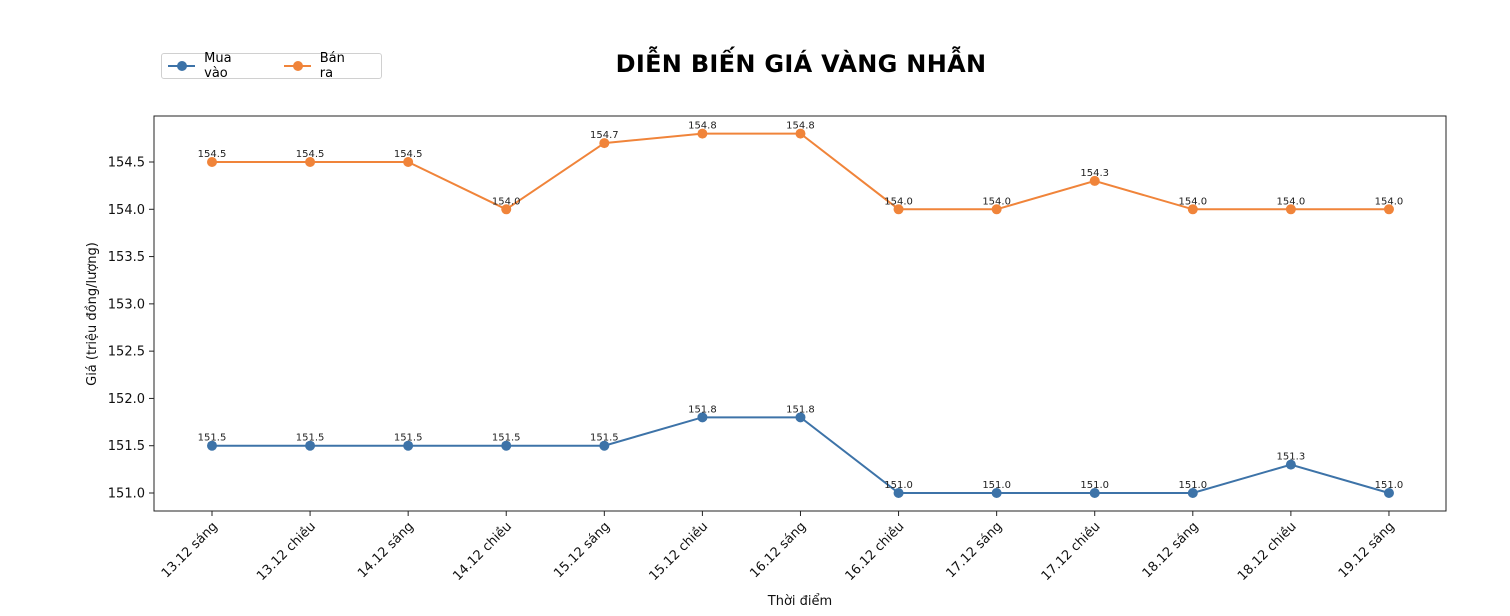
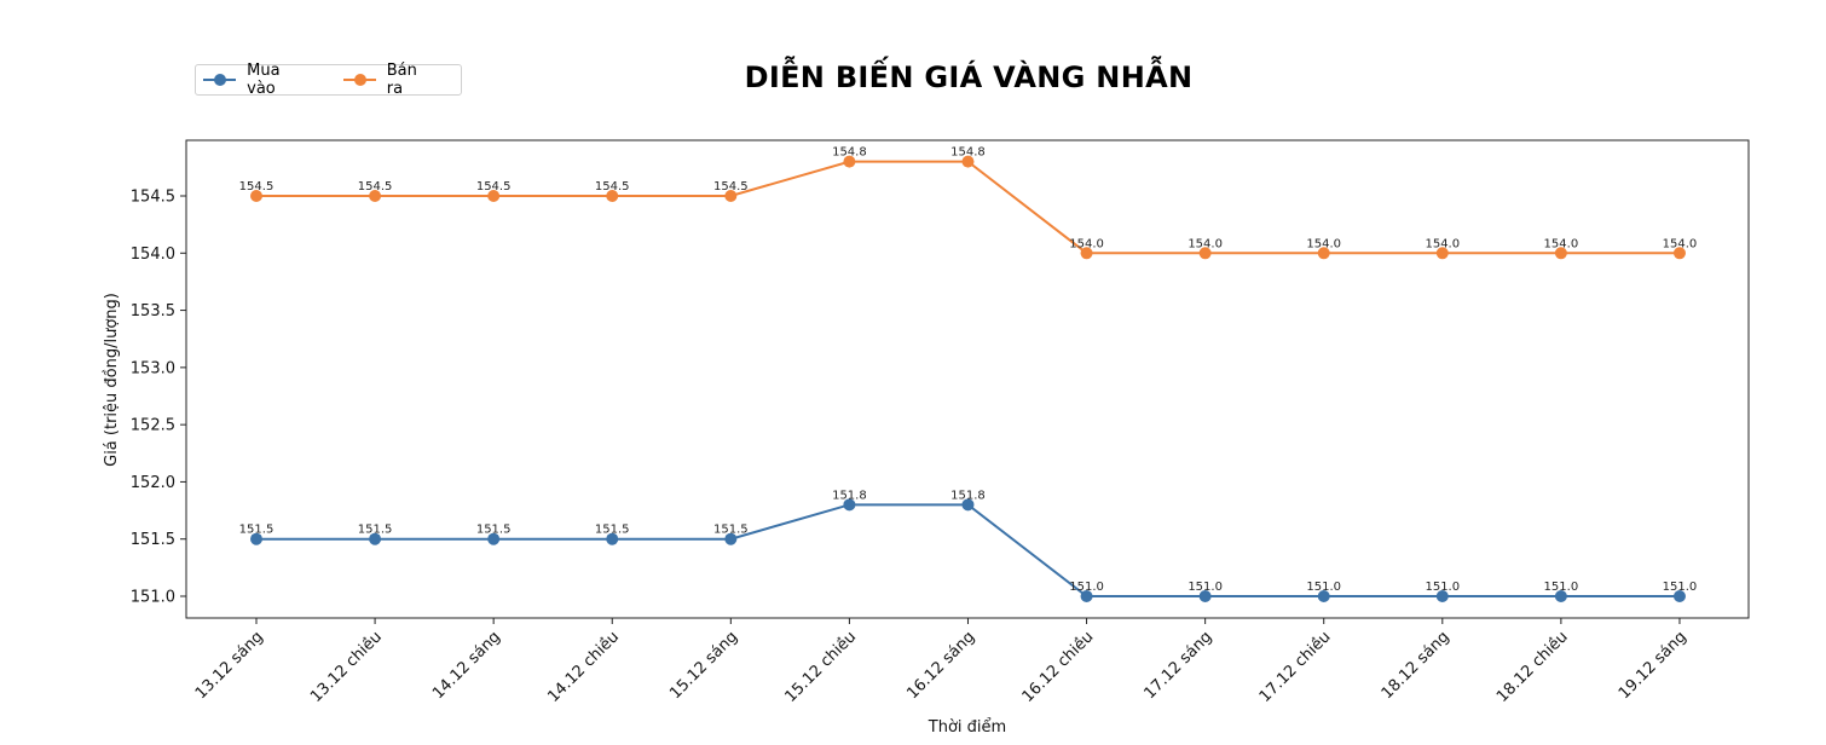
Bán ra/14.12 chiều: 154.0 -> 154.5
Bán ra/15.12 sáng: 154.7 -> 154.5
Bán ra/17.12 chiều: 154.3 -> 154.0
Mua vào/18.12 chiều: 151.3 -> 151.0
